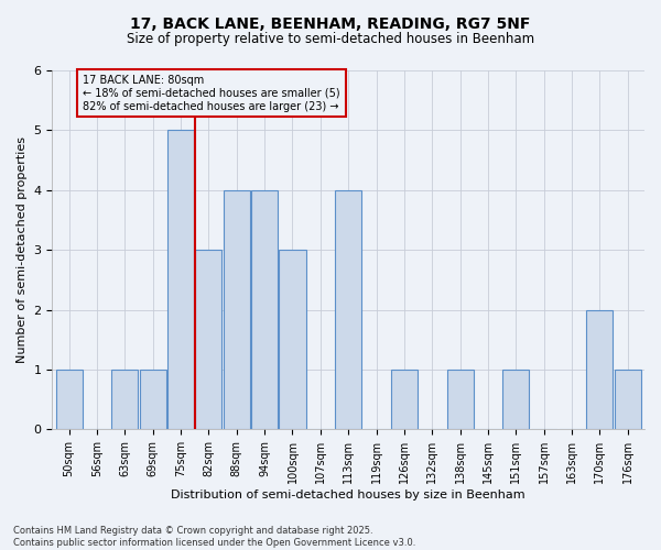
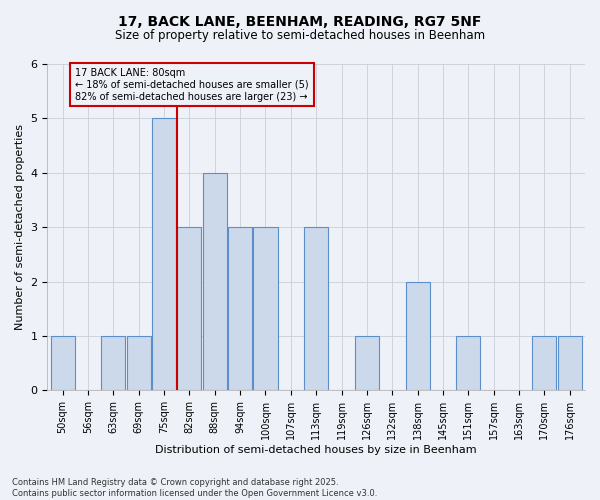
94sqm: 4 -> 3
113sqm: 4 -> 3
138sqm: 1 -> 2
170sqm: 2 -> 1
